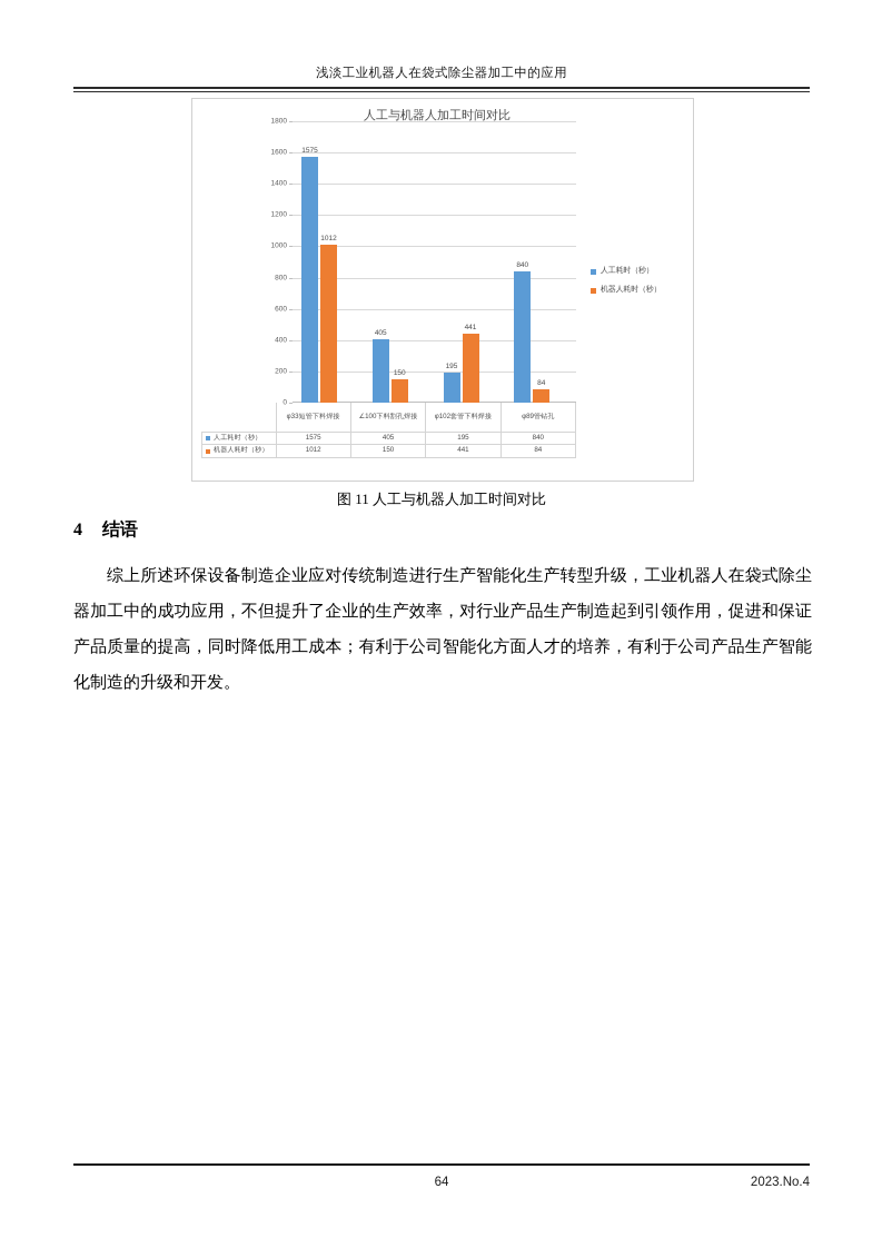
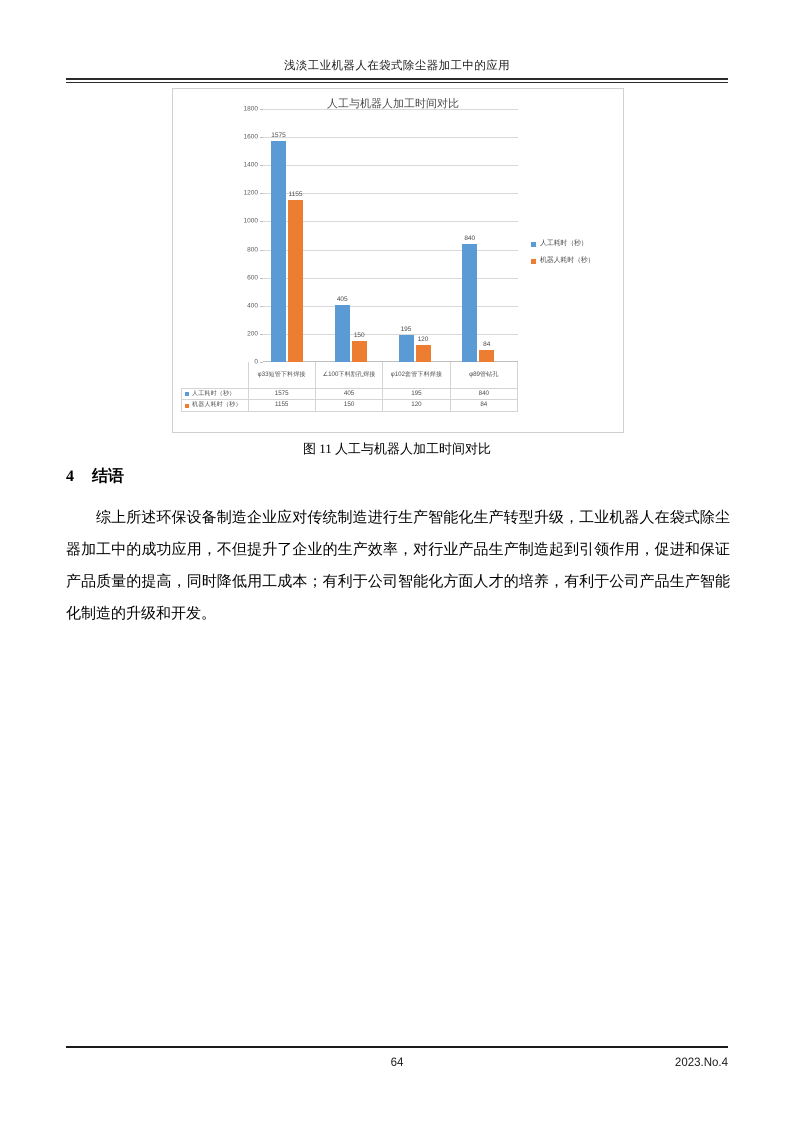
机器人耗时（秒）/φ33短管下料焊接: 1012 -> 1155
机器人耗时（秒）/φ102套管下料焊接: 441 -> 120
